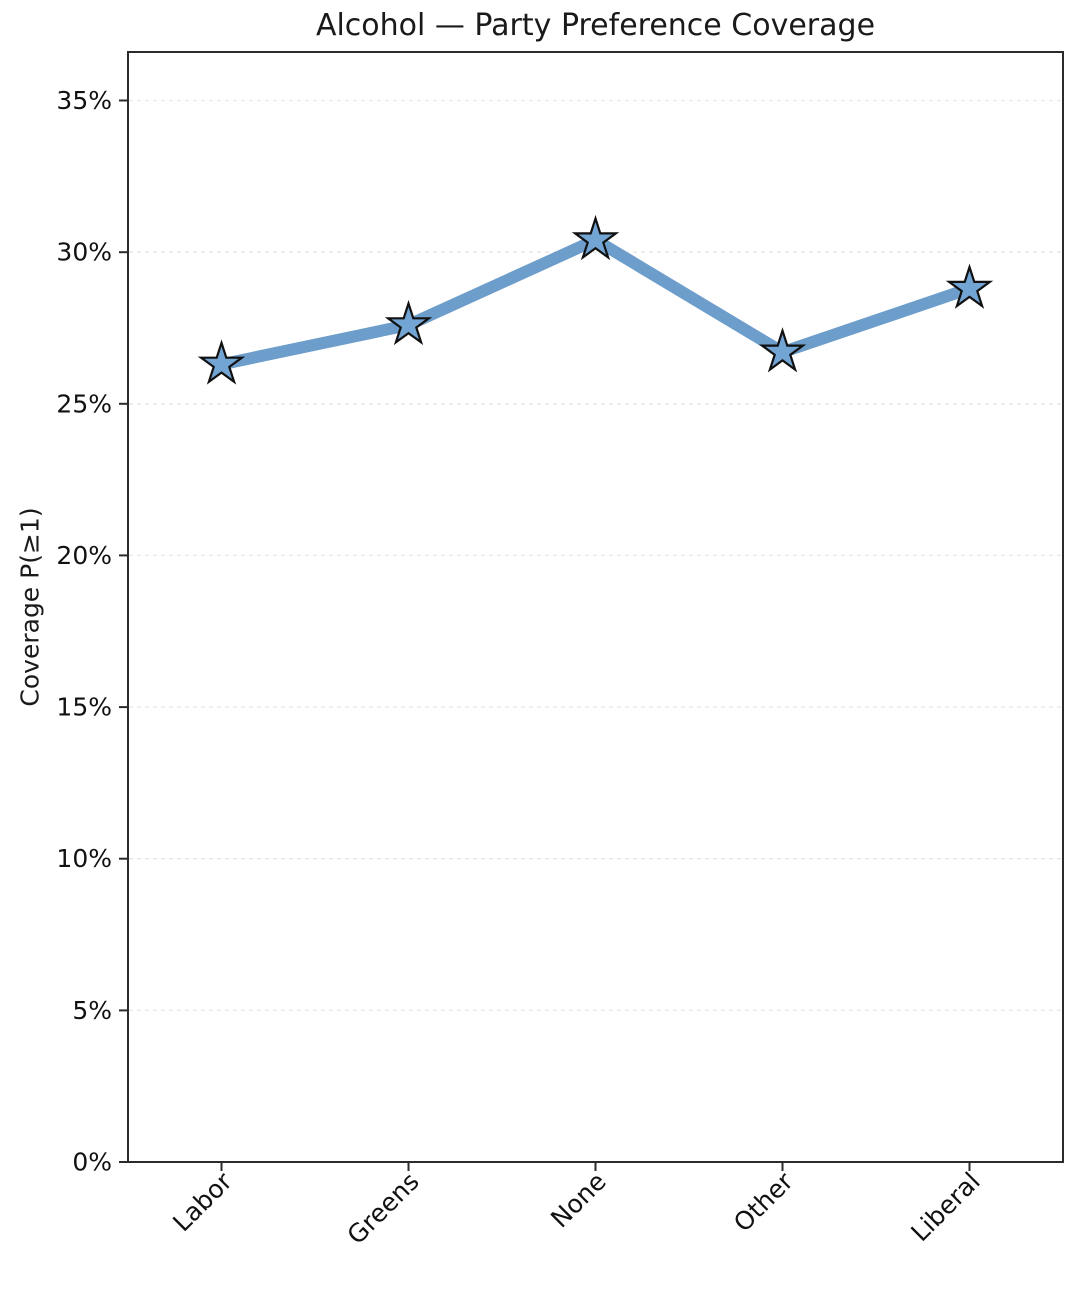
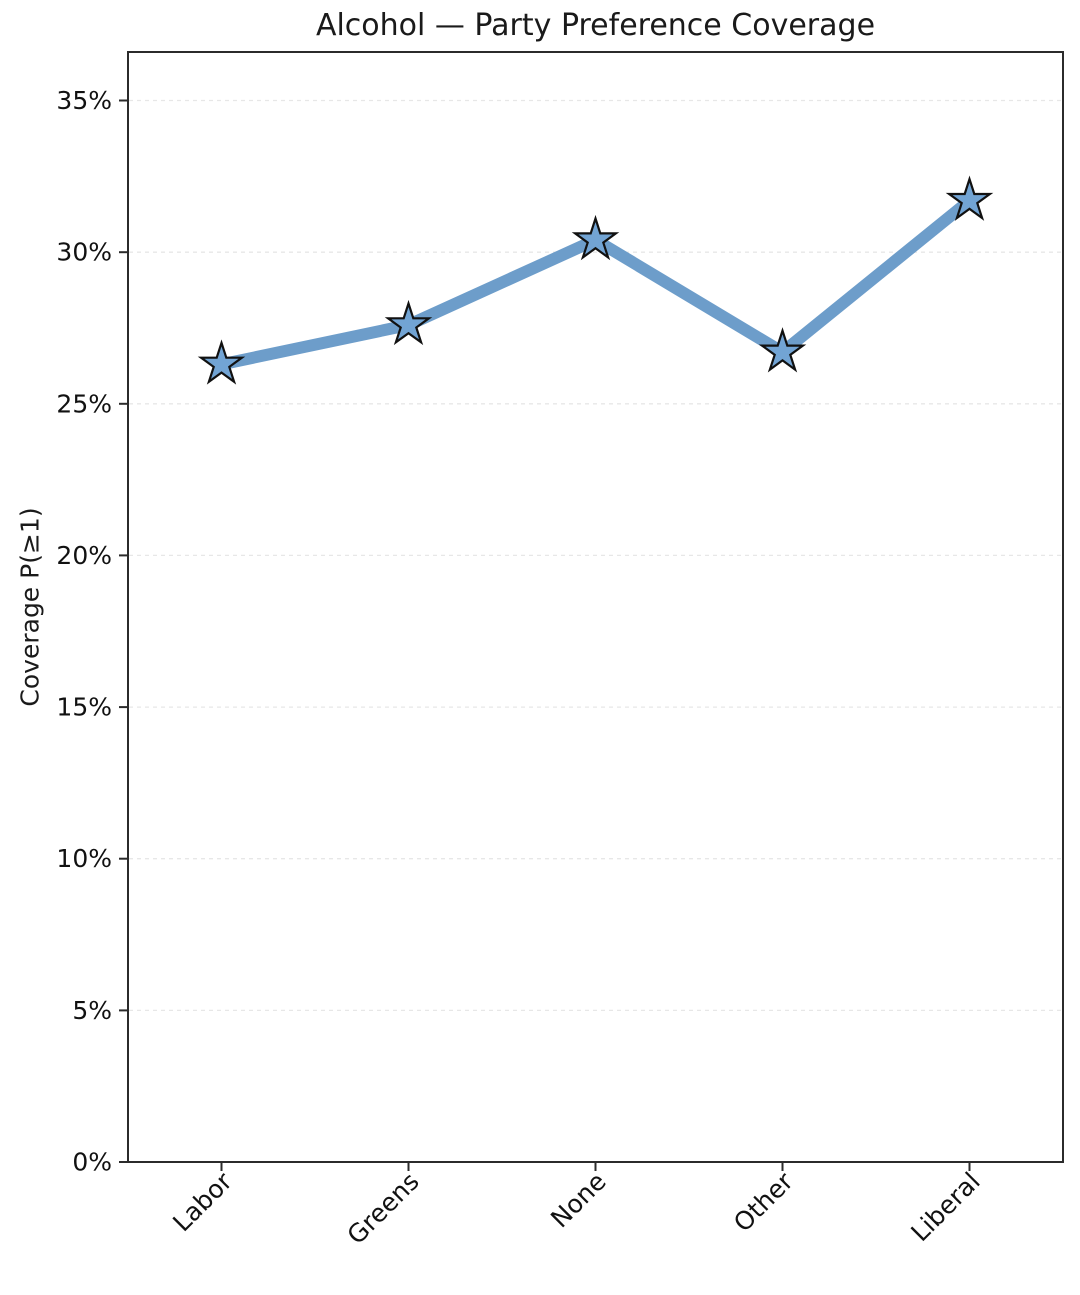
Liberal: 28.8% -> 31.7%
